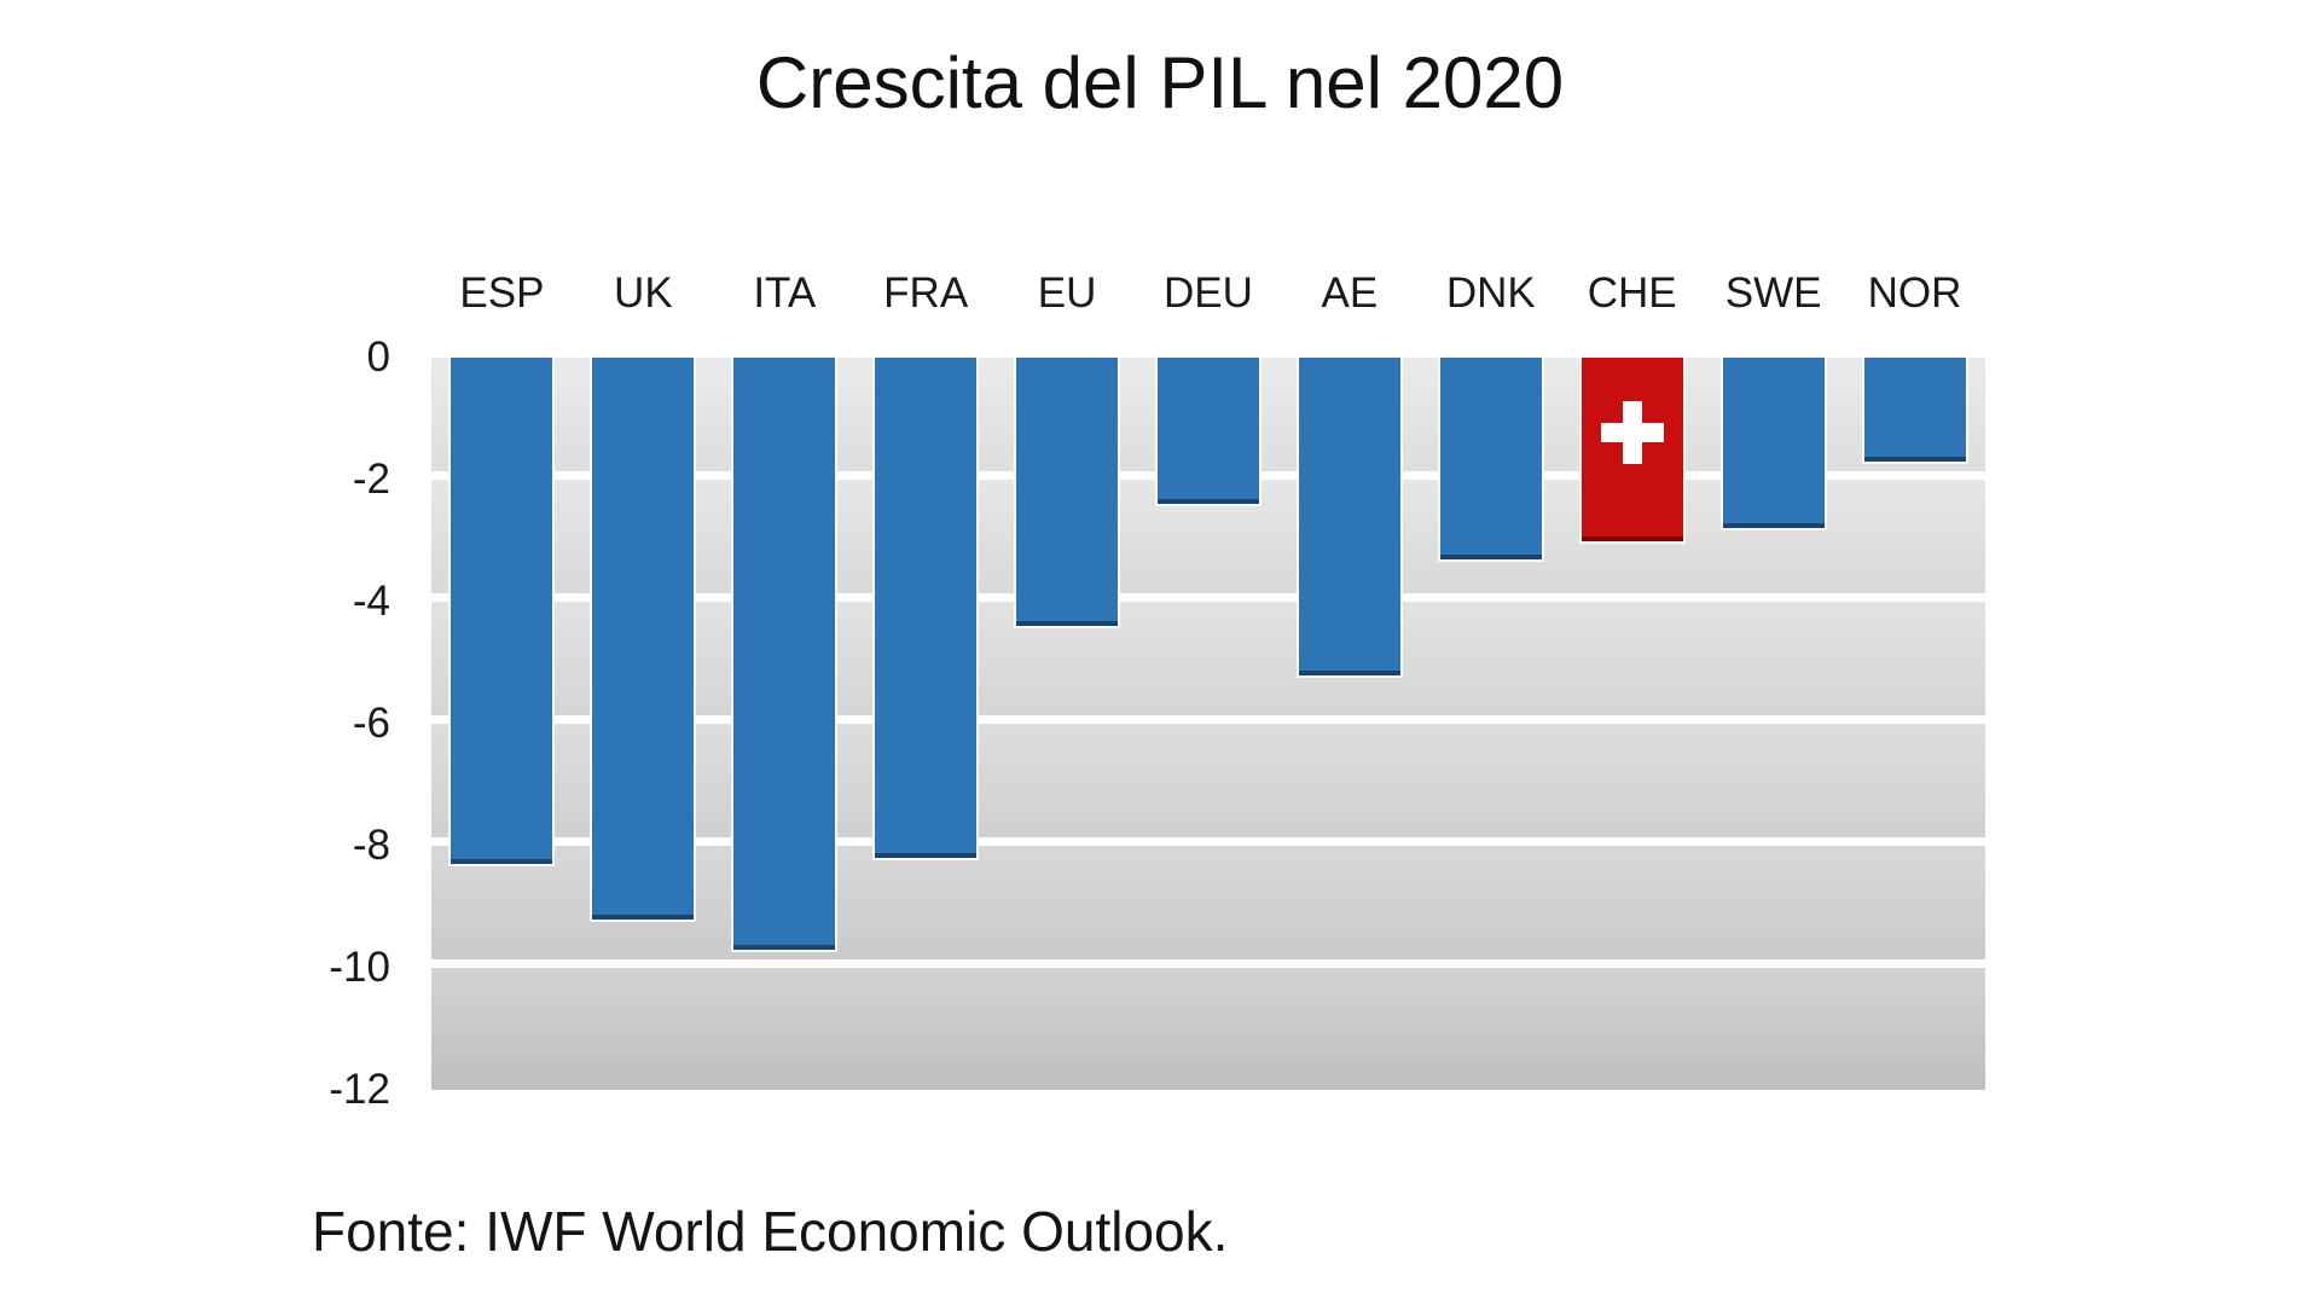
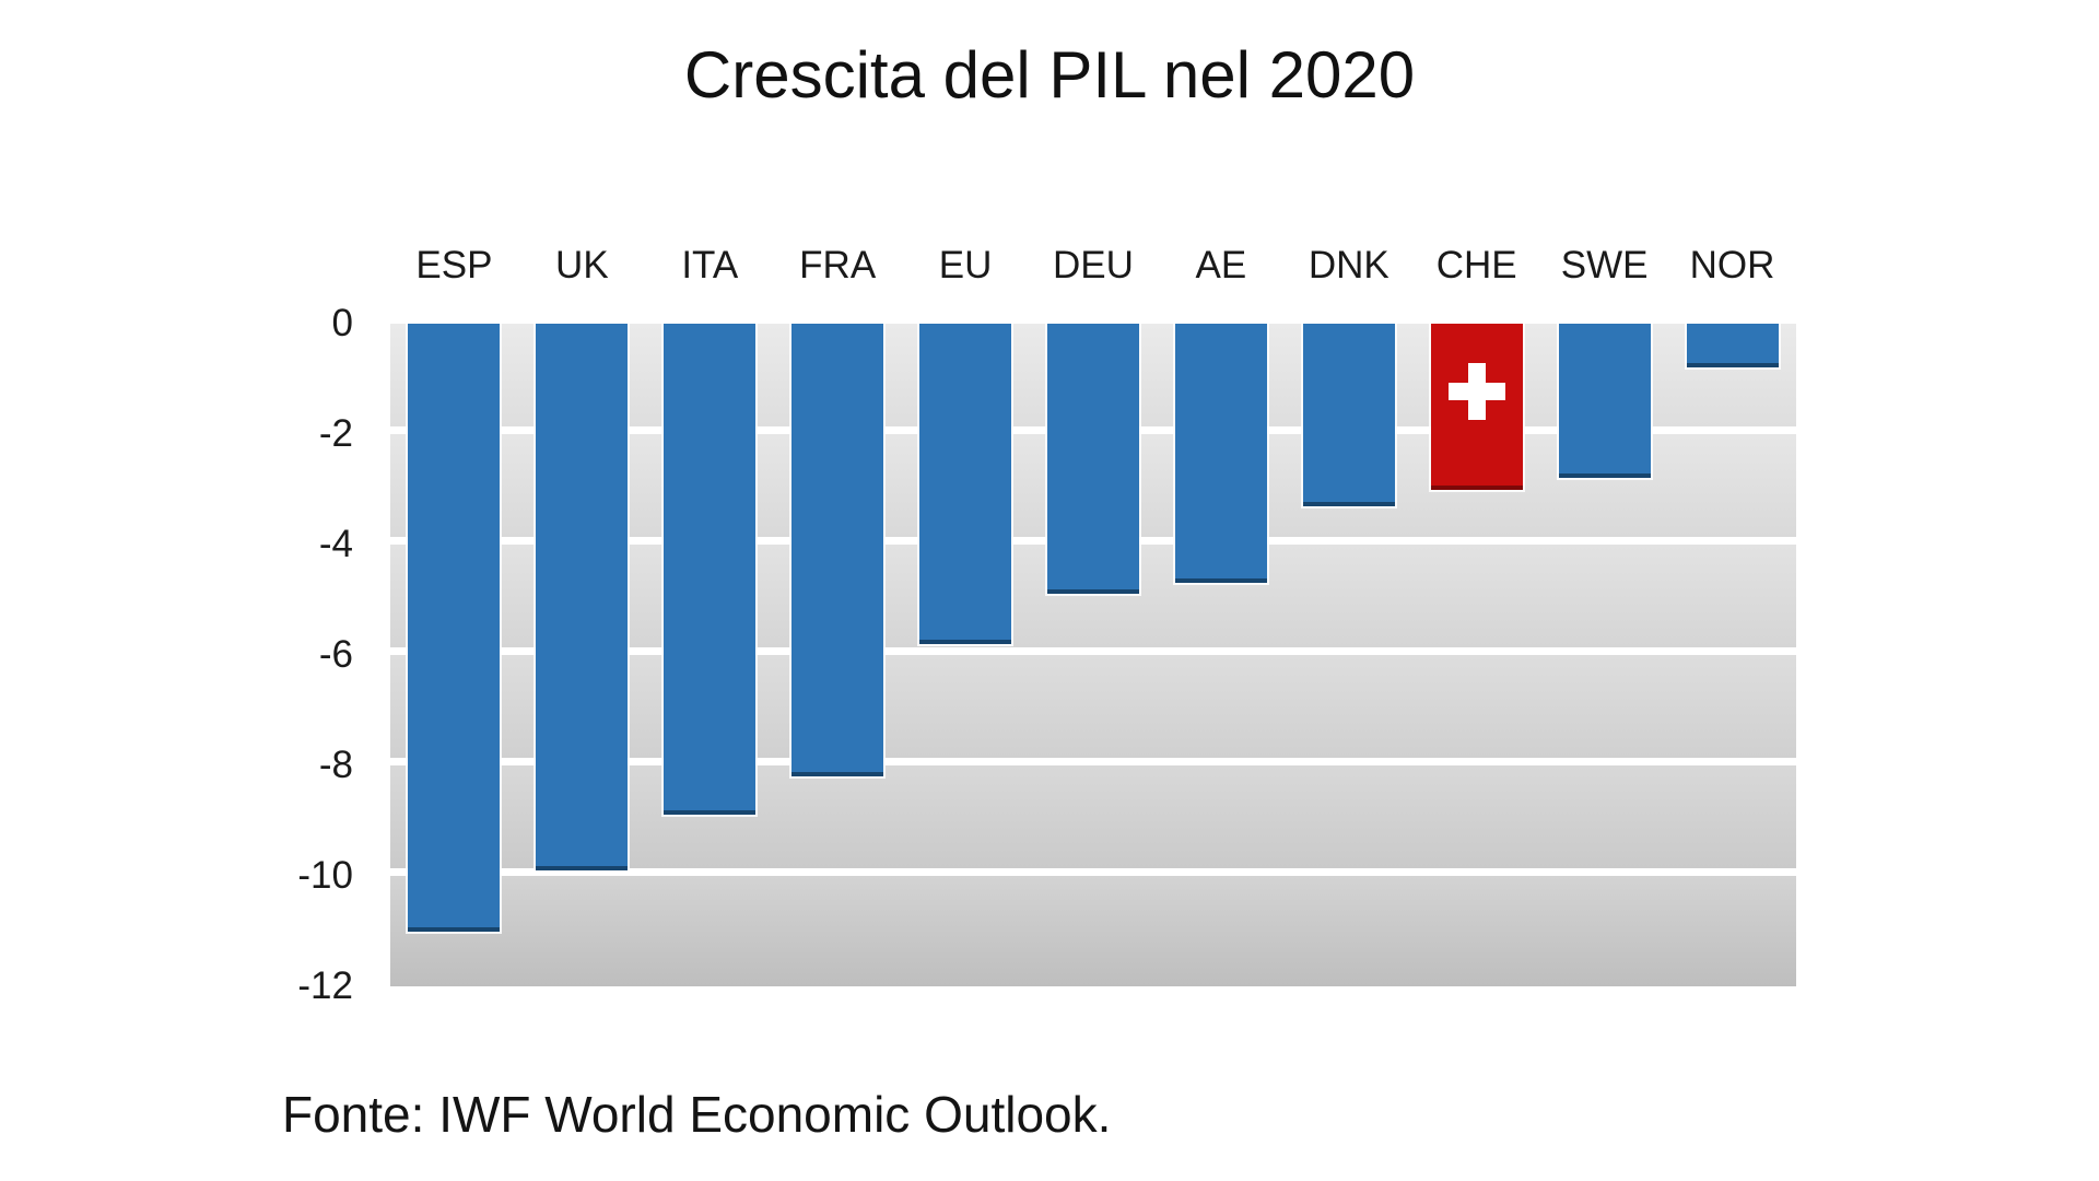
ESP: -8.3 -> -11.0
UK: -9.2 -> -9.9
ITA: -9.7 -> -8.9
EU: -4.4 -> -5.8
DEU: -2.4 -> -4.9
AE: -5.2 -> -4.7
NOR: -1.7 -> -0.8
